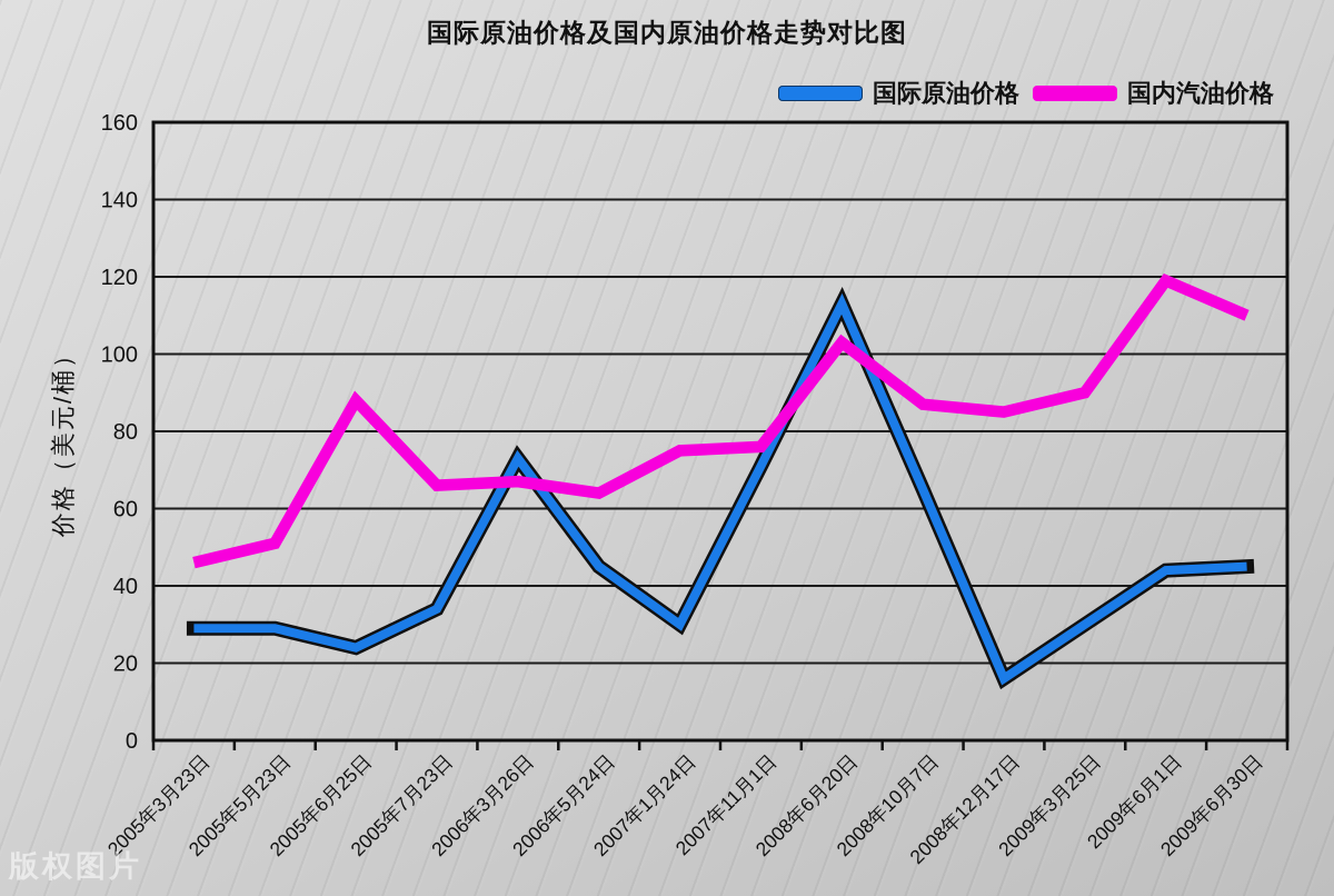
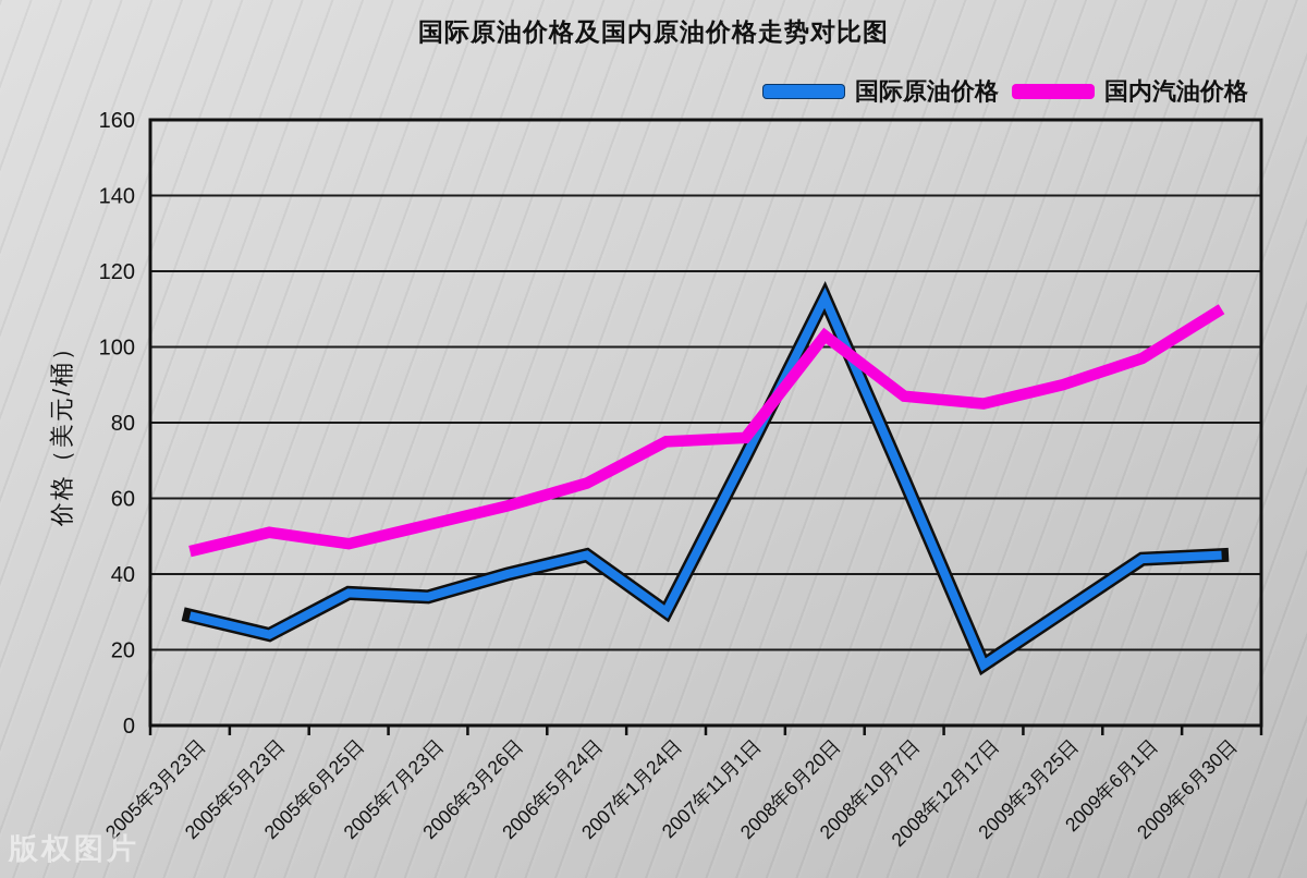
国际原油价格/2005年5月23日: 29 -> 24
国际原油价格/2005年6月25日: 24 -> 35
国内汽油价格/2005年6月25日: 88 -> 48
国内汽油价格/2005年7月23日: 66 -> 53
国际原油价格/2006年3月26日: 73 -> 40
国内汽油价格/2006年3月26日: 67 -> 58
国内汽油价格/2009年6月1日: 119 -> 97
